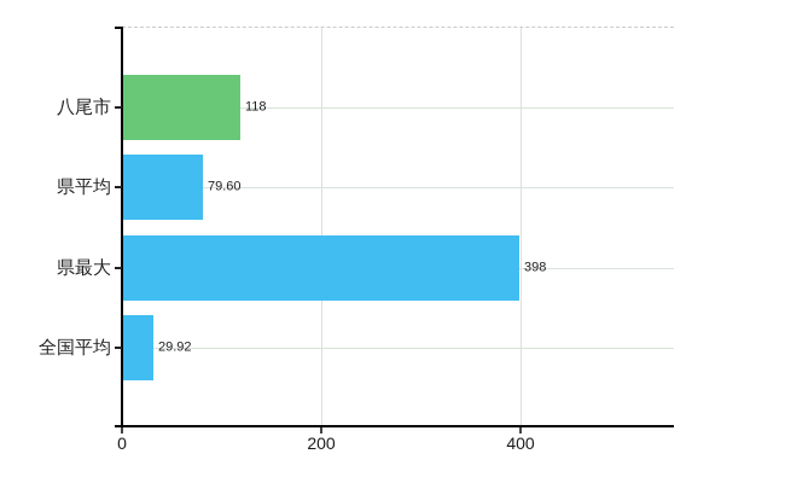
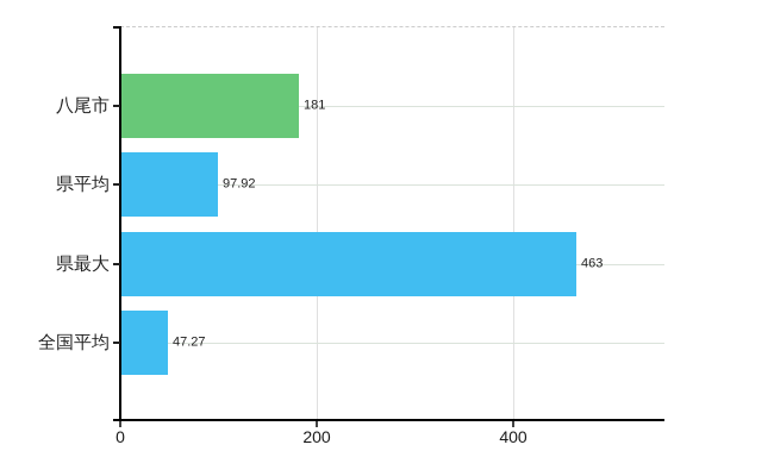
八尾市: 118 -> 181
県平均: 79.60 -> 97.92
県最大: 398 -> 463
全国平均: 29.92 -> 47.27
